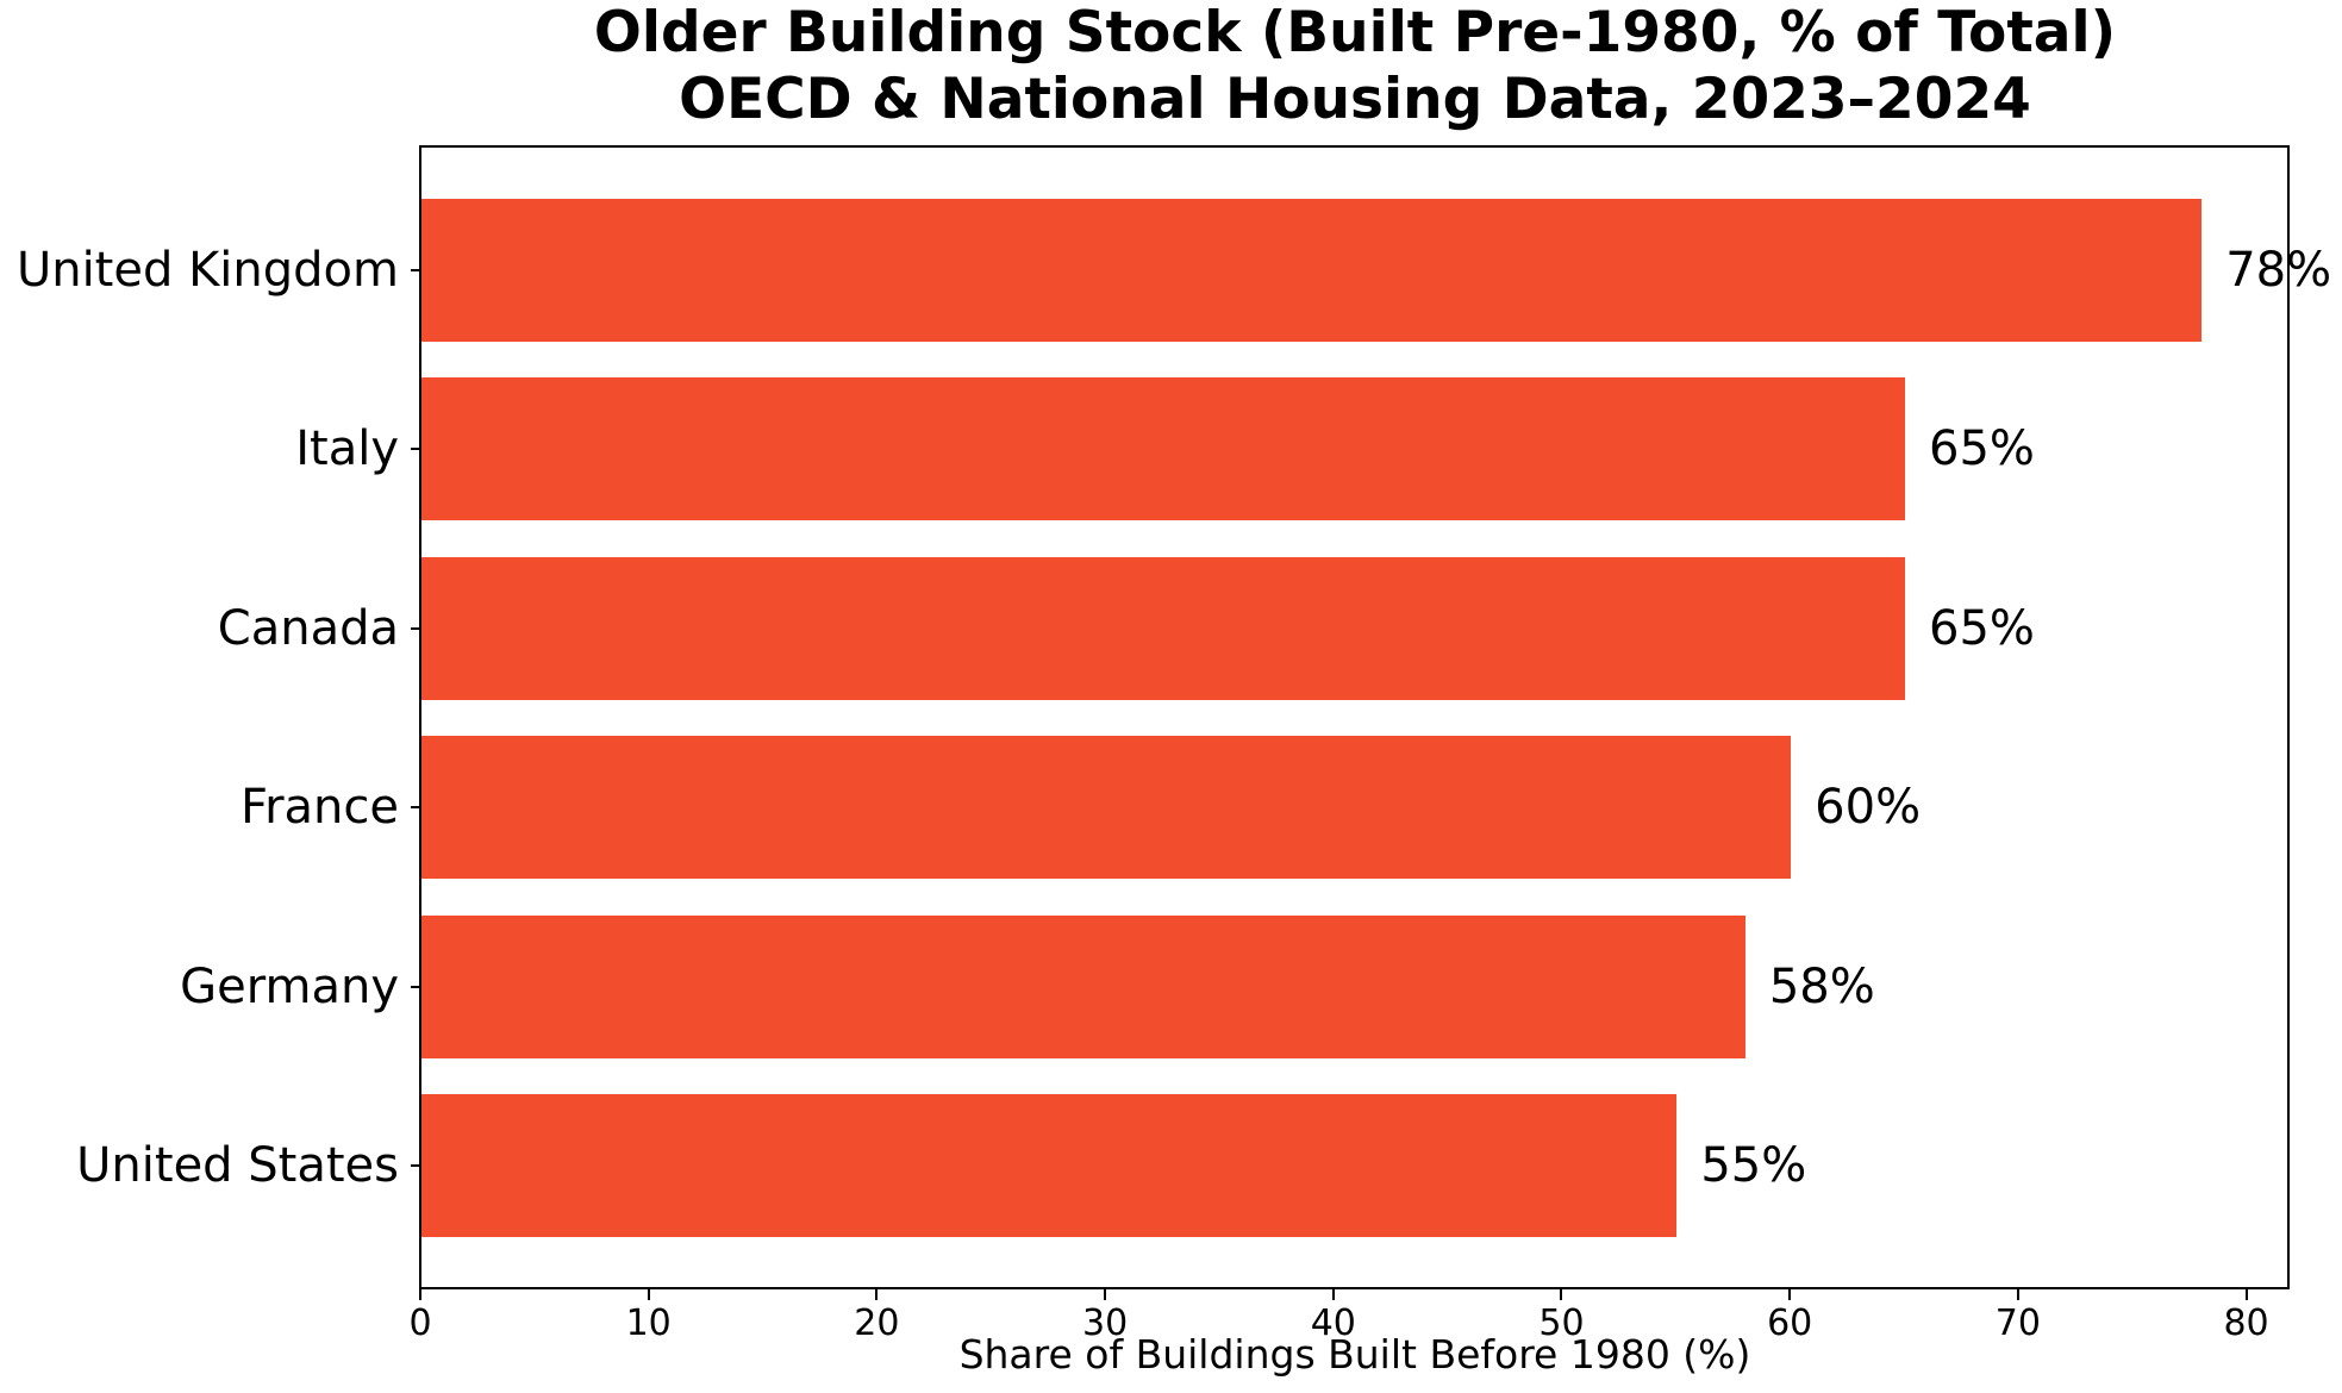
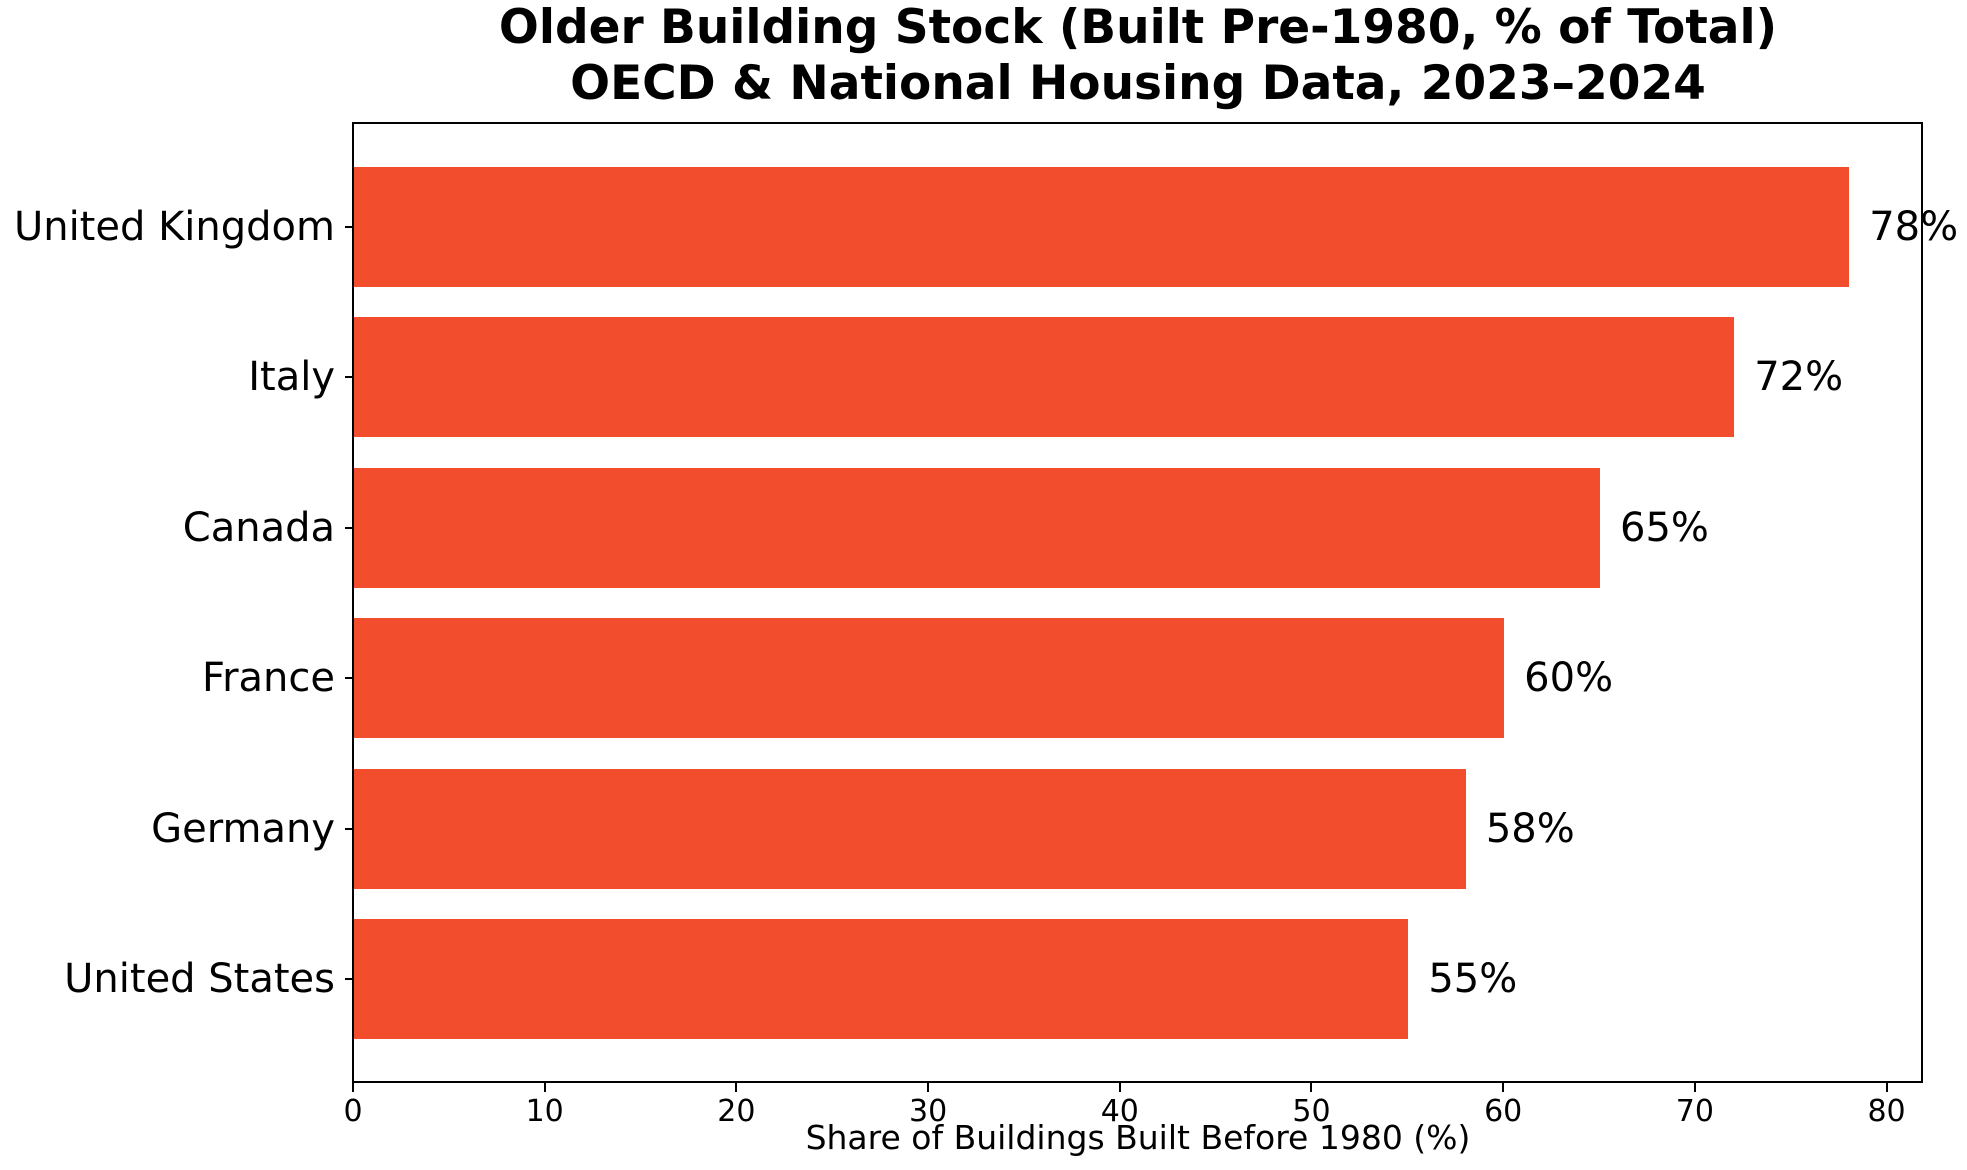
Italy: 65% -> 72%
